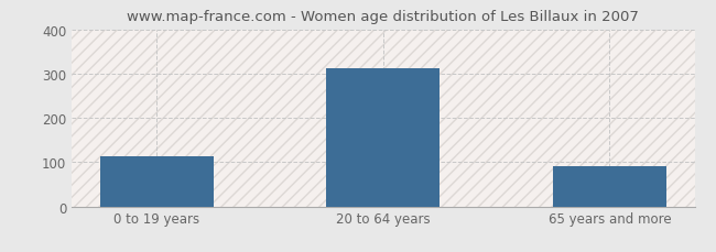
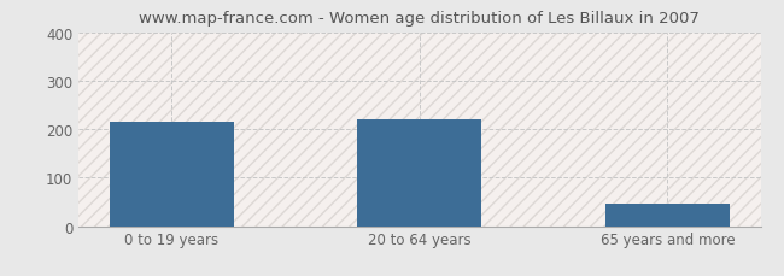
0 to 19 years: 113 -> 215
20 to 64 years: 313 -> 220
65 years and more: 90 -> 45
